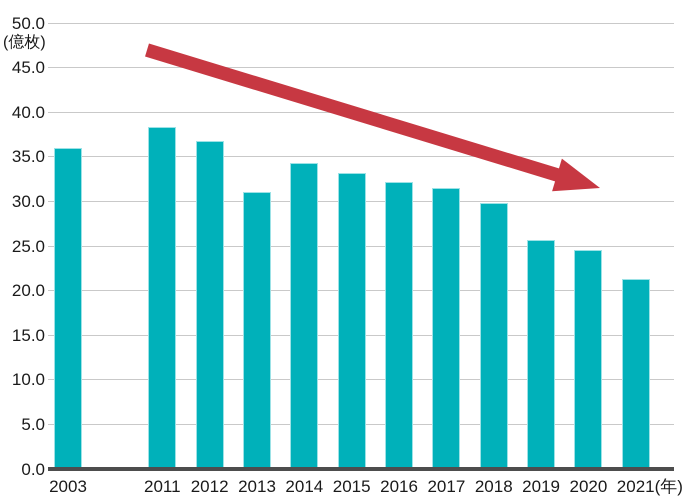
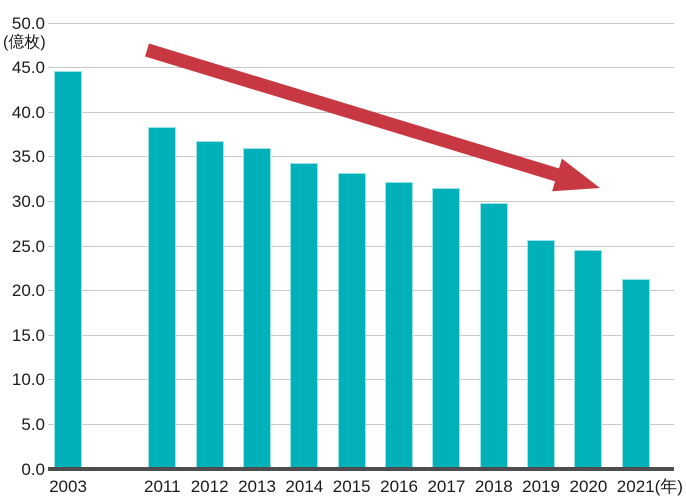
2003: 36 -> 45
2013: 31 -> 36
